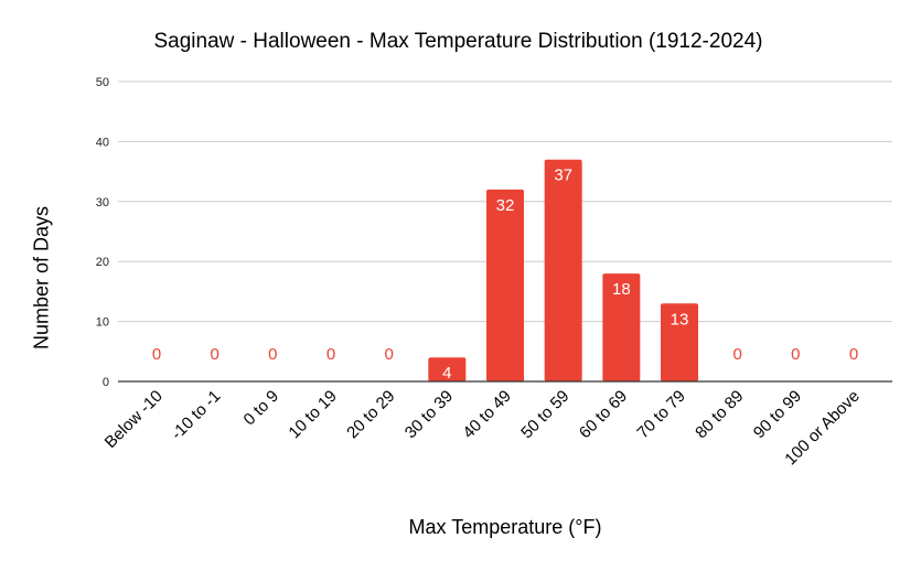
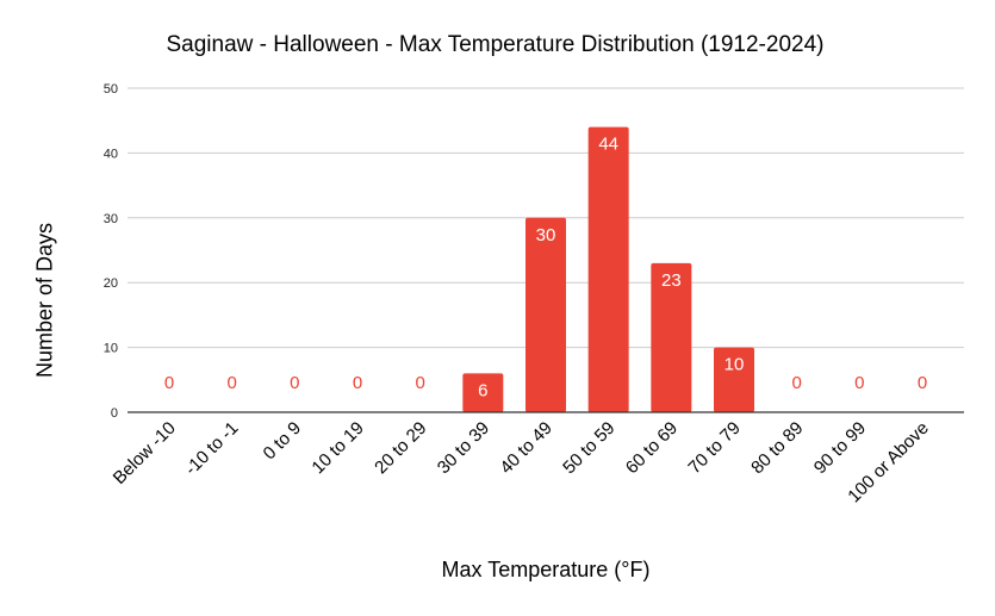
30 to 39: 4 -> 6
40 to 49: 32 -> 30
50 to 59: 37 -> 44
60 to 69: 18 -> 23
70 to 79: 13 -> 10
